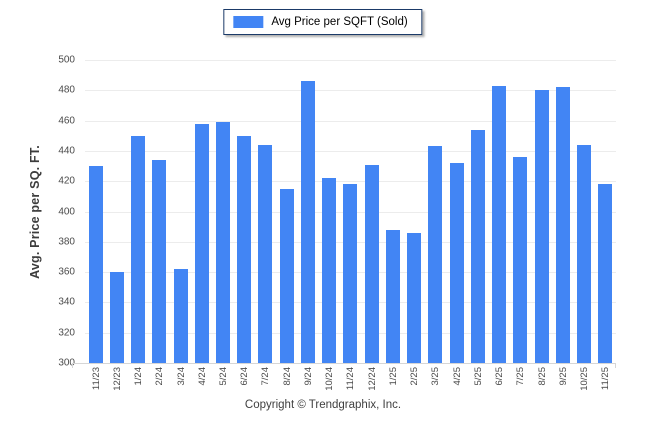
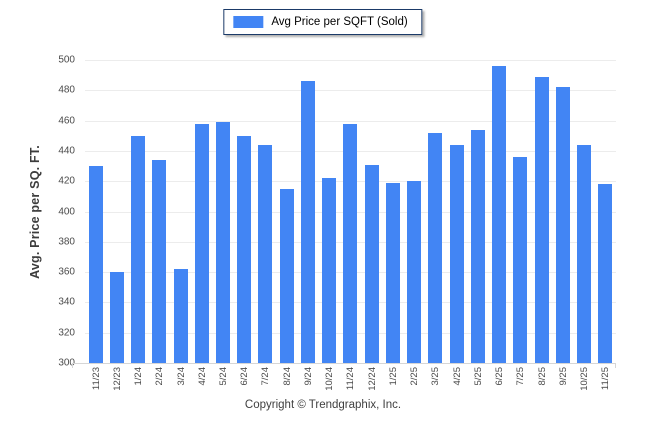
11/24: 418 -> 458
1/25: 388 -> 419
2/25: 386 -> 420
3/25: 443 -> 452
4/25: 432 -> 444
6/25: 483 -> 496
8/25: 480 -> 489
